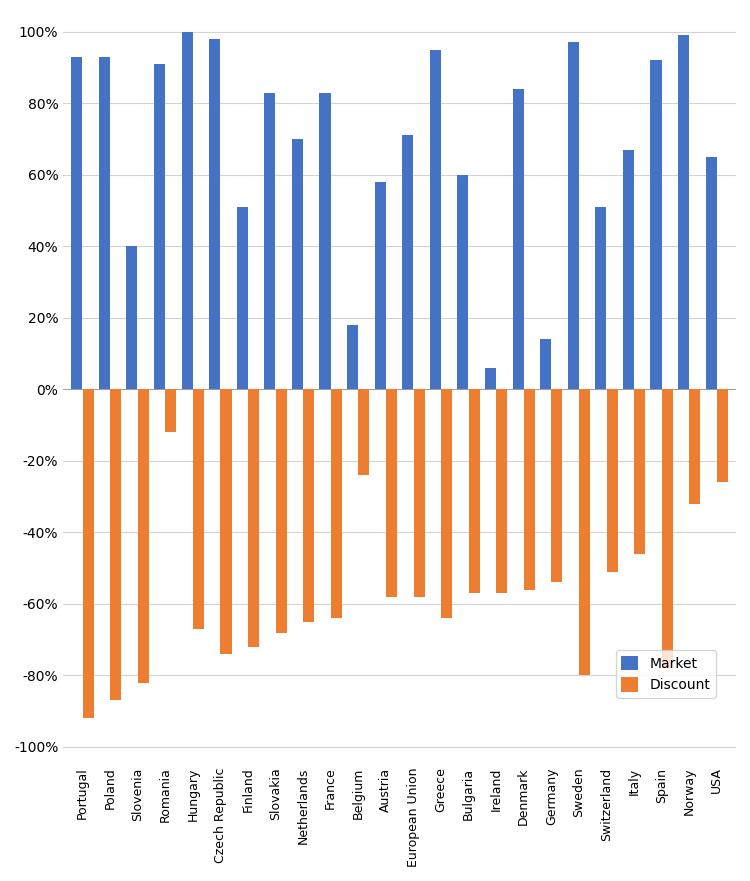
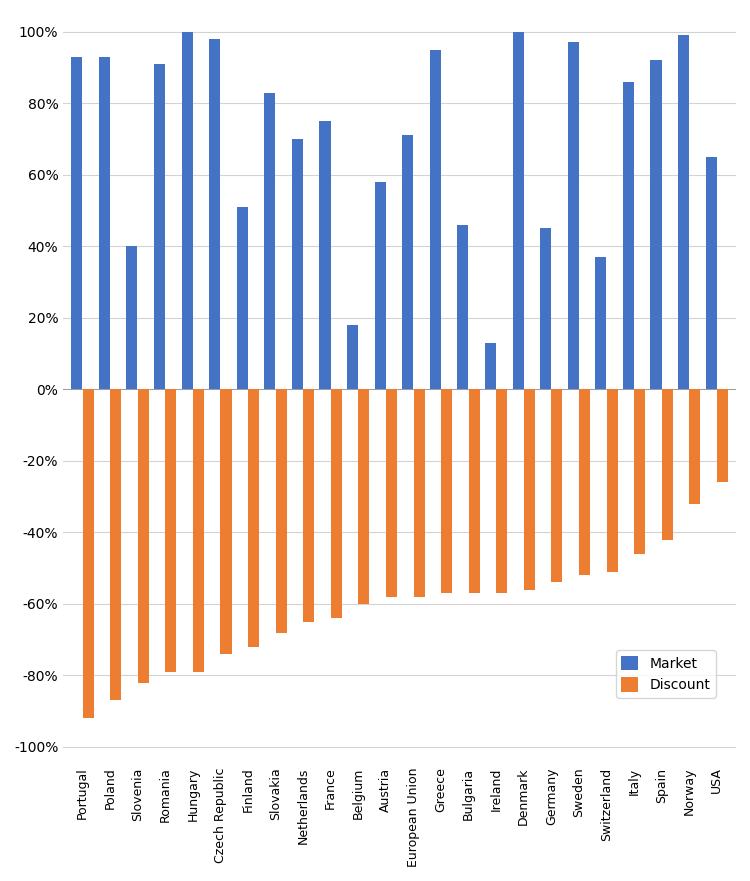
Discount/Romania: -12% -> -79%
Discount/Hungary: -67% -> -79%
Market/France: 83% -> 75%
Discount/Belgium: -24% -> -60%
Discount/Greece: -64% -> -57%
Market/Bulgaria: 60% -> 46%
Market/Ireland: 6% -> 13%
Market/Denmark: 84% -> 100%
Market/Germany: 14% -> 45%
Discount/Sweden: -80% -> -52%
Market/Switzerland: 51% -> 37%
Market/Italy: 67% -> 86%
Discount/Spain: -78% -> -42%
